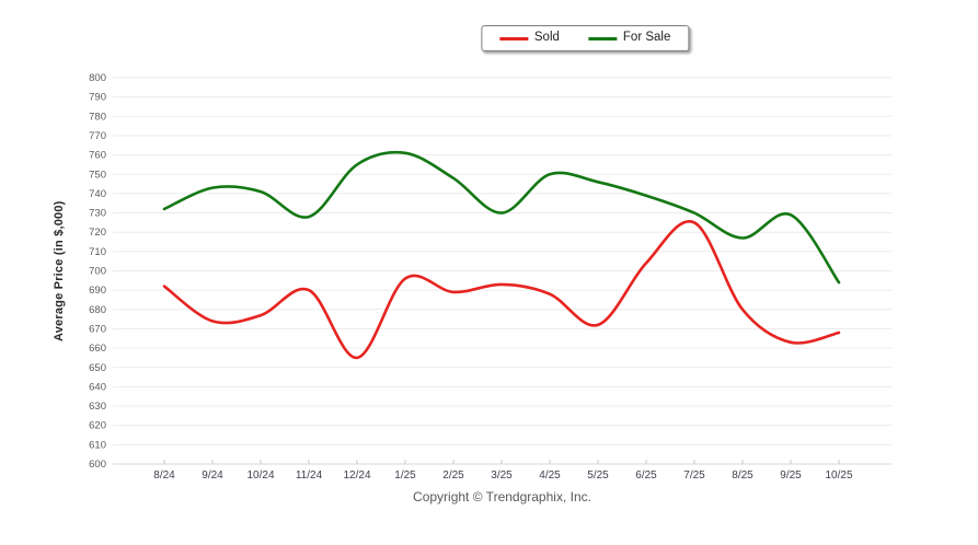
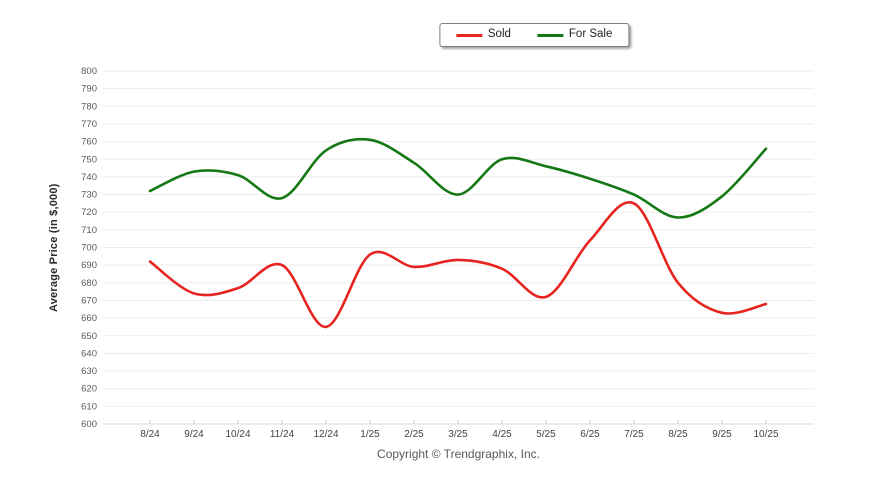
For Sale/10/25: 694 -> 756
